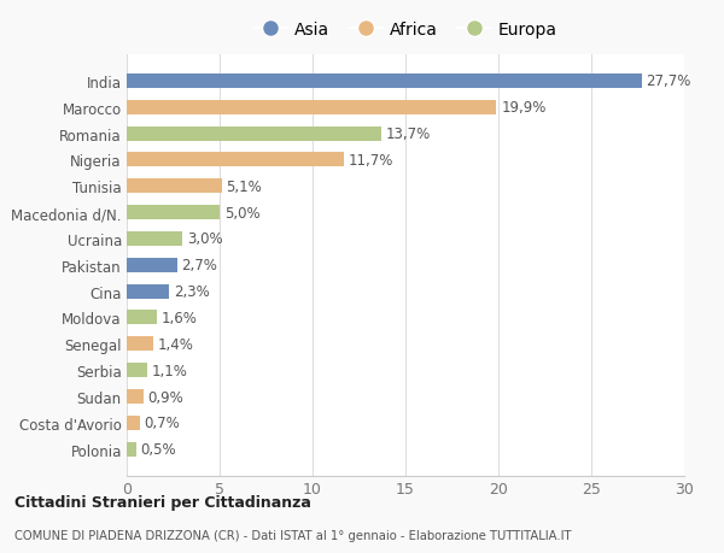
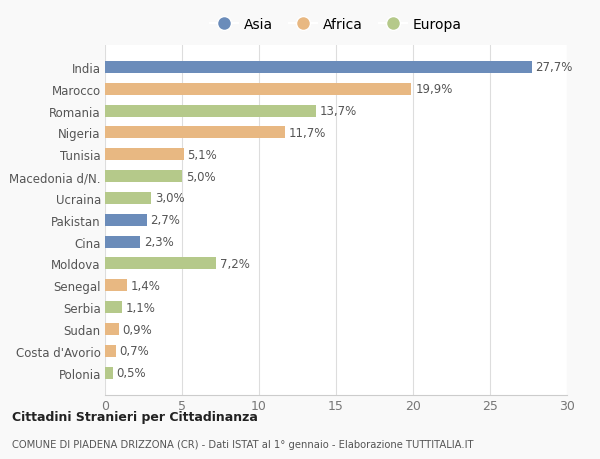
Moldova: 1,6% -> 7,2%
